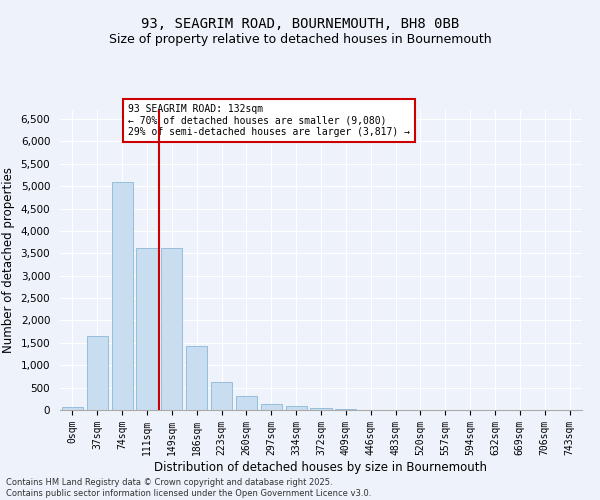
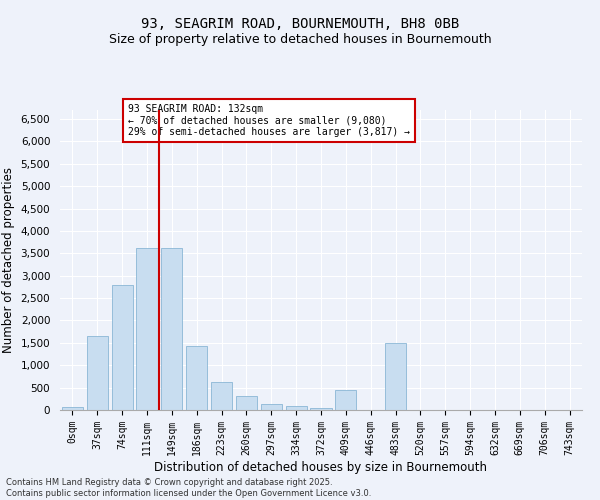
74sqm: 5,100 -> 2,800
409sqm: 20 -> 450
483sqm: 0 -> 1,500
